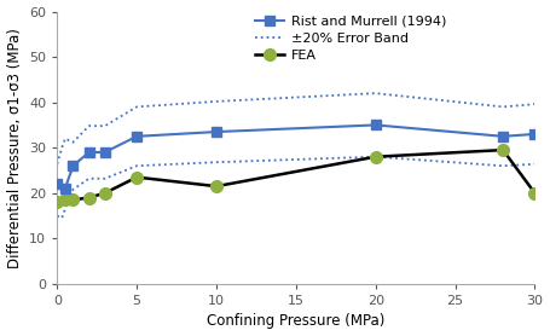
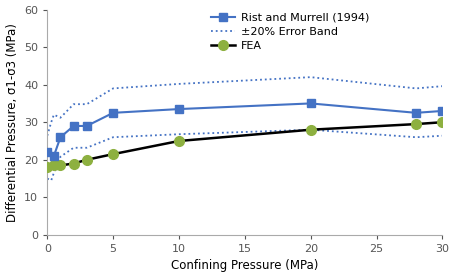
FEA/5: 23.5 -> 21.5
FEA/10: 21.5 -> 25.0
FEA/30: 20.0 -> 30.0
